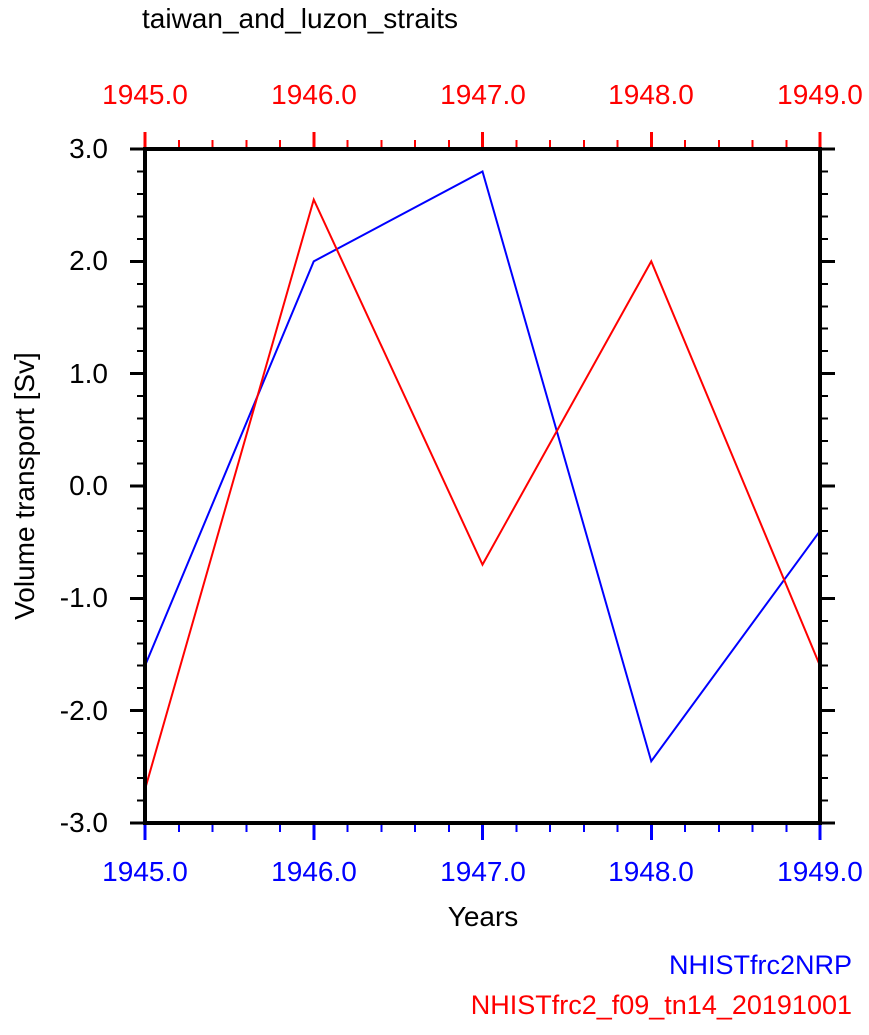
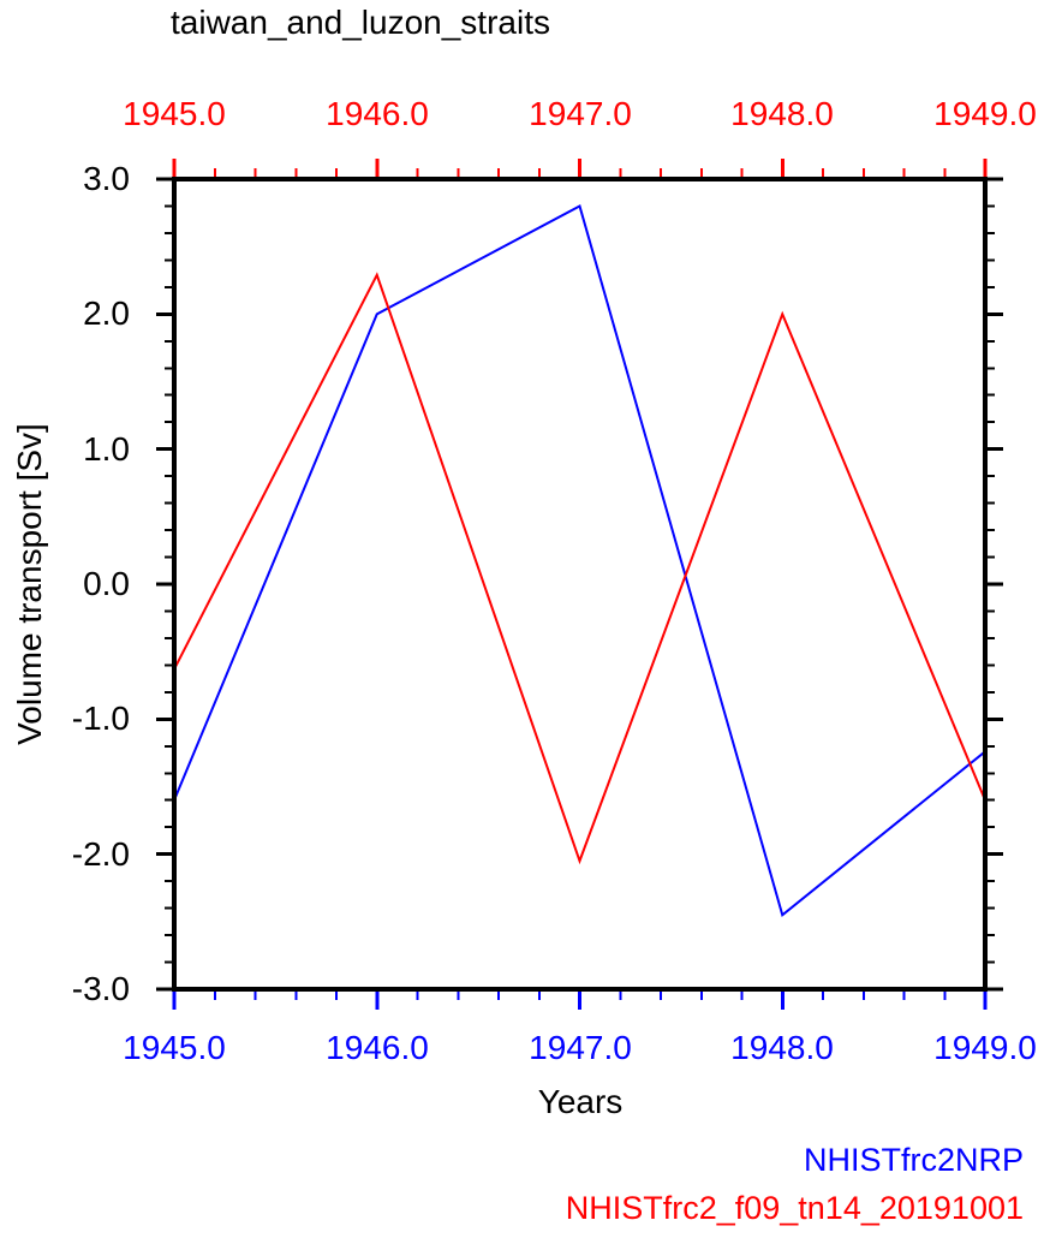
NHISTfrc2_f09_tn14_20191001/1945.0: -2.70 -> -0.63
NHISTfrc2_f09_tn14_20191001/1946.0: 2.55 -> 2.29
NHISTfrc2_f09_tn14_20191001/1947.0: -0.70 -> -2.05
NHISTfrc2NRP/1949.0: -0.40 -> -1.24
